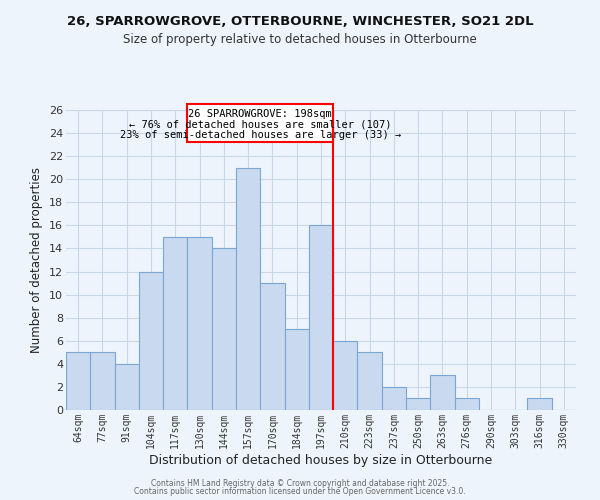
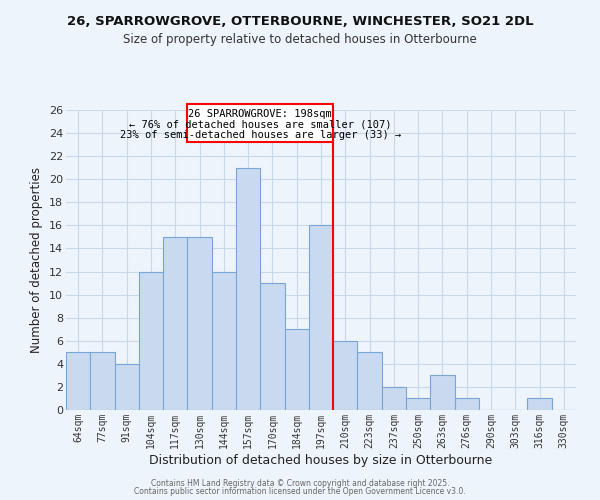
144sqm: 14 -> 12
